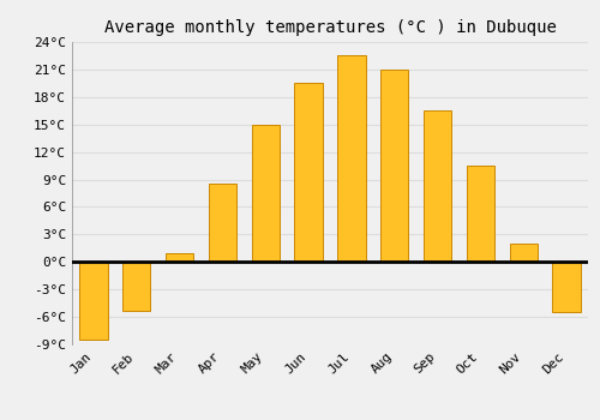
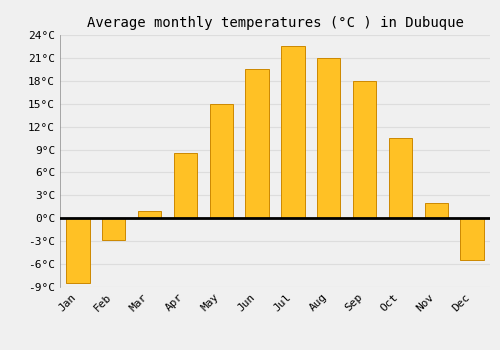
Feb: -5.3°C -> -2.8°C
Sep: 16.5°C -> 18.0°C
